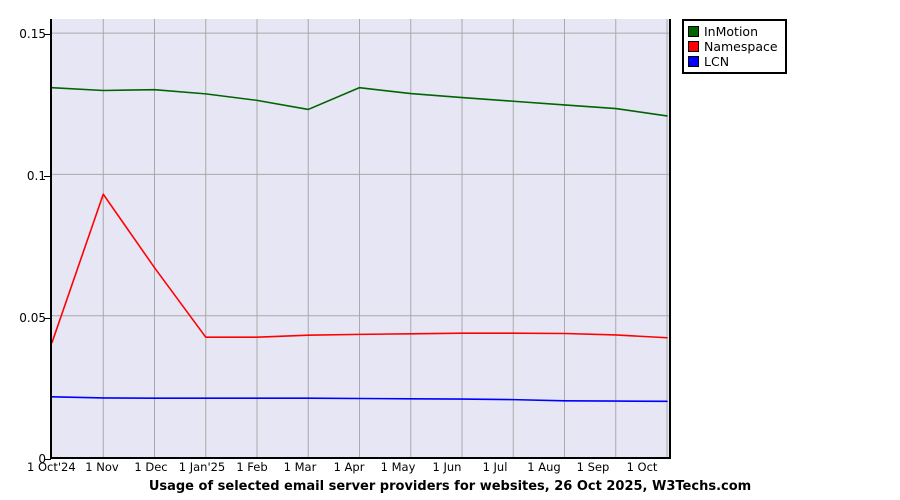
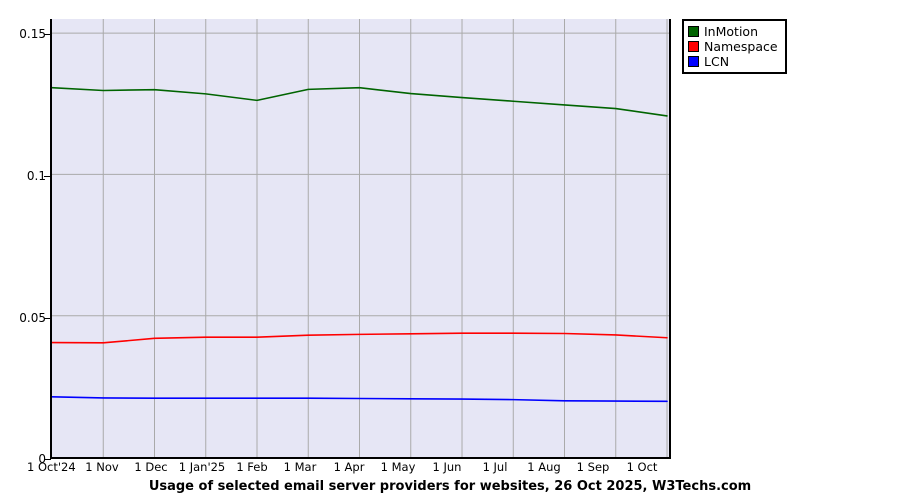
Namespace/1 Nov: 0.093 -> 0.040
Namespace/1 Dec: 0.067 -> 0.042
InMotion/1 Mar: 0.123 -> 0.130
